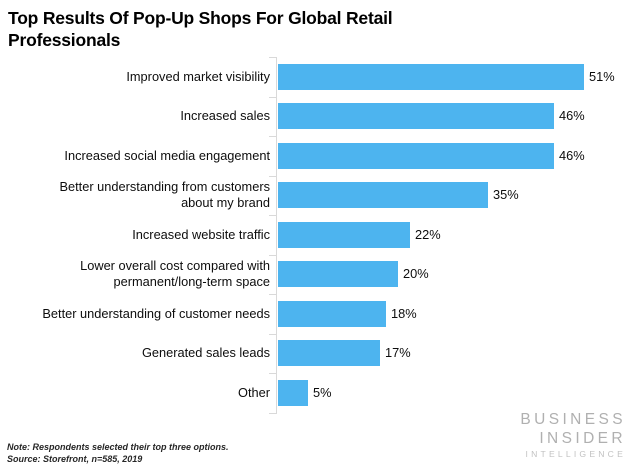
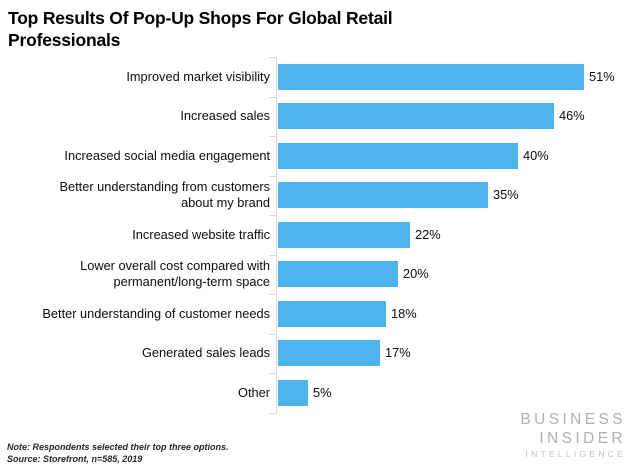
Increased social media engagement: 46% -> 40%
